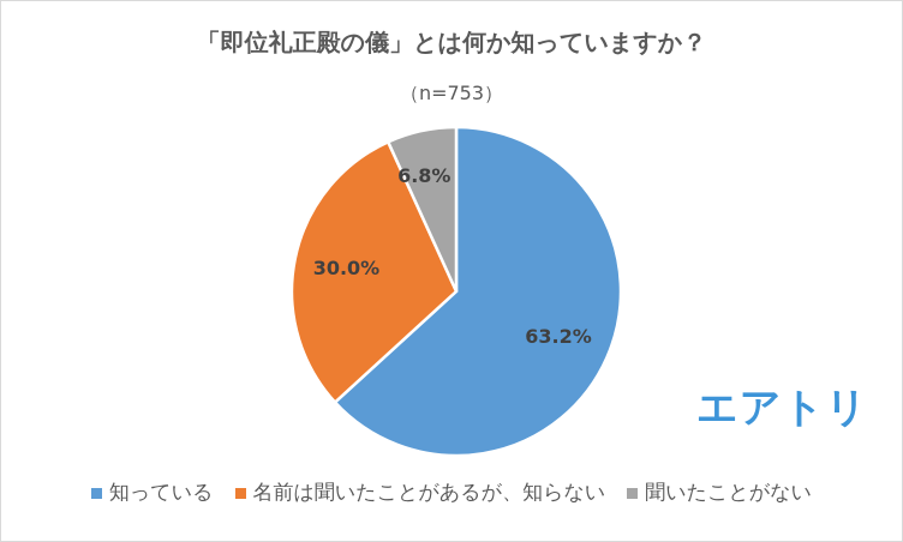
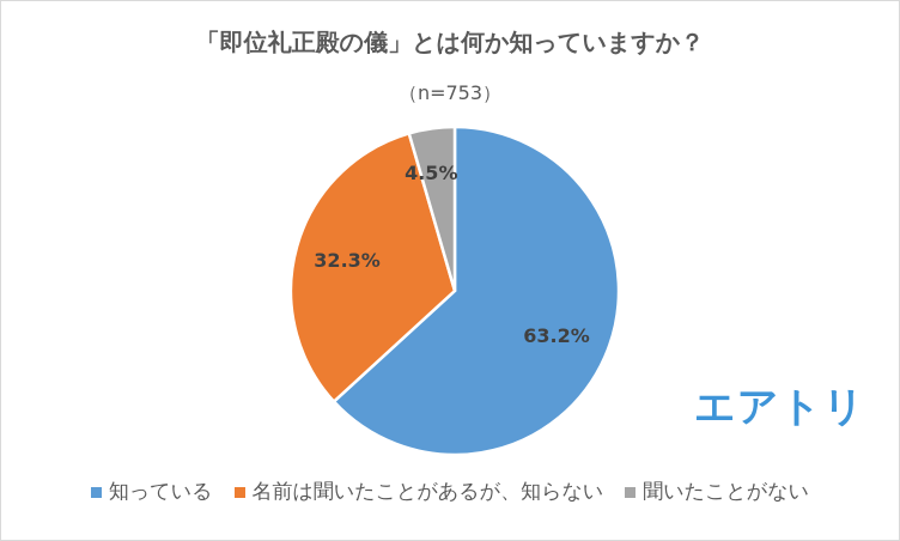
名前は聞いたことがあるが、知らない: 30.0% -> 32.3%
聞いたことがない: 6.8% -> 4.5%
